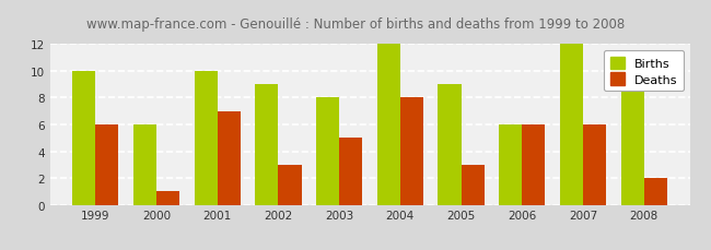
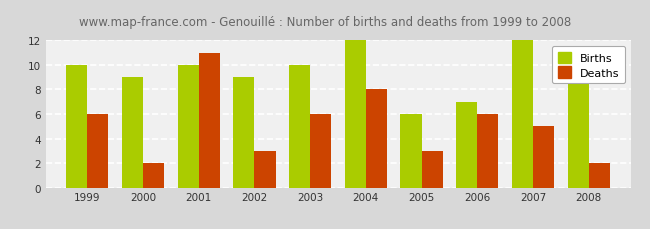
Births/2000: 6 -> 9
Deaths/2000: 1 -> 2
Deaths/2001: 7 -> 11
Births/2003: 8 -> 10
Deaths/2003: 5 -> 6
Births/2005: 9 -> 6
Births/2006: 6 -> 7
Deaths/2007: 6 -> 5
